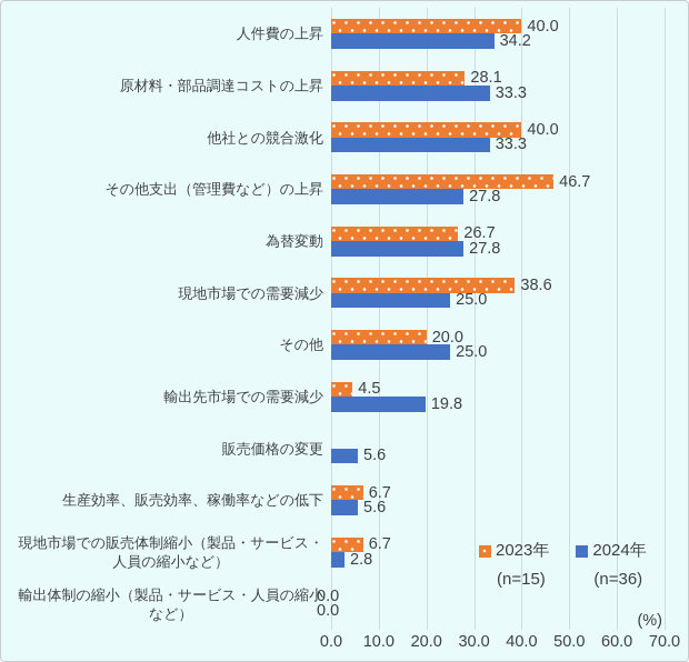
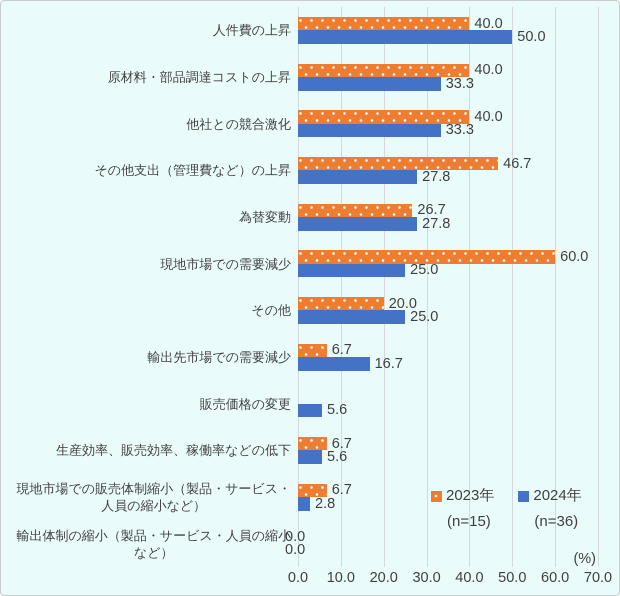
2024年/人件費の上昇: 34.2 -> 50.0
2023年/原材料・部品調達コストの上昇: 28.1 -> 40.0
2023年/現地市場での需要減少: 38.6 -> 60.0
2023年/輸出先市場での需要減少: 4.5 -> 6.7
2024年/輸出先市場での需要減少: 19.8 -> 16.7
